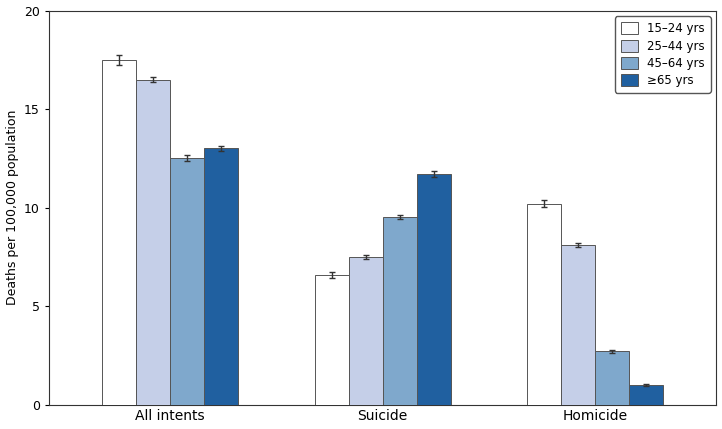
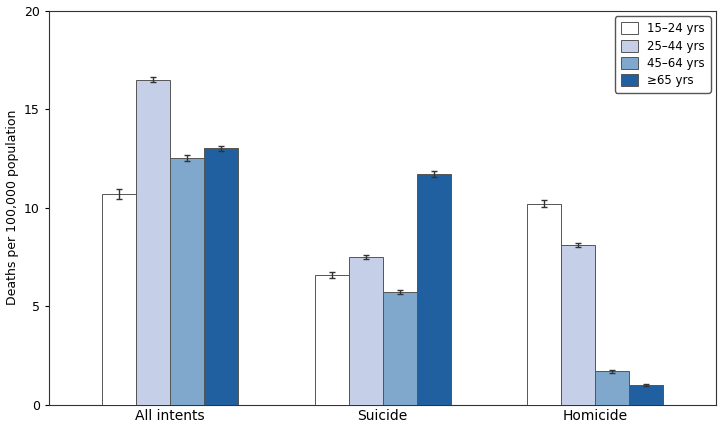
15–24 yrs/All intents: 17.5 -> 10.7
45–64 yrs/Suicide: 9.5 -> 5.7
45–64 yrs/Homicide: 2.7 -> 1.7
